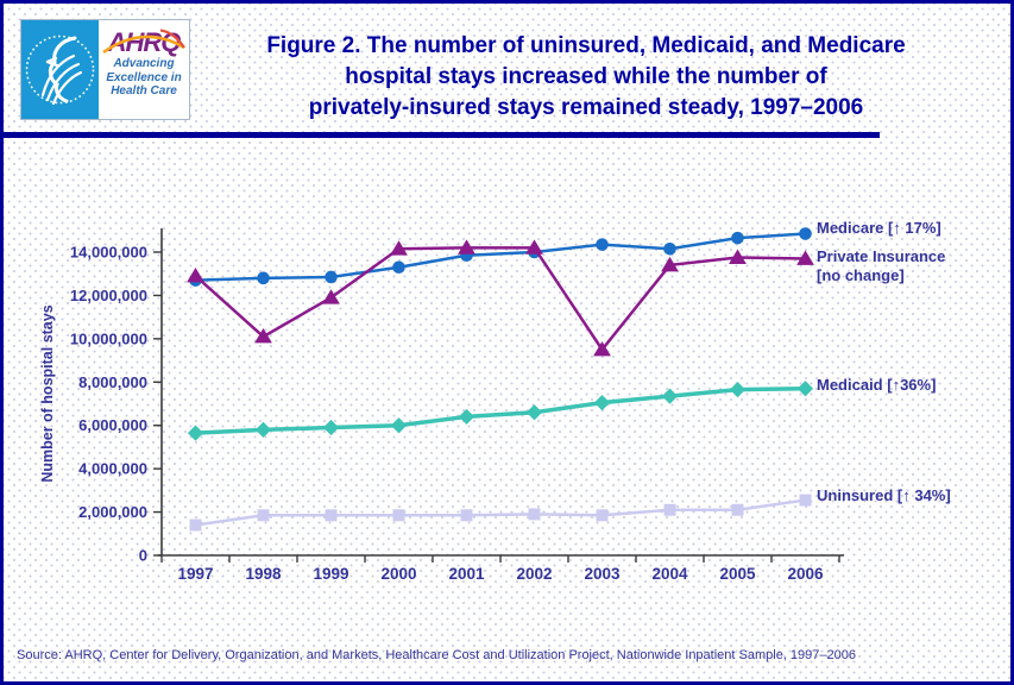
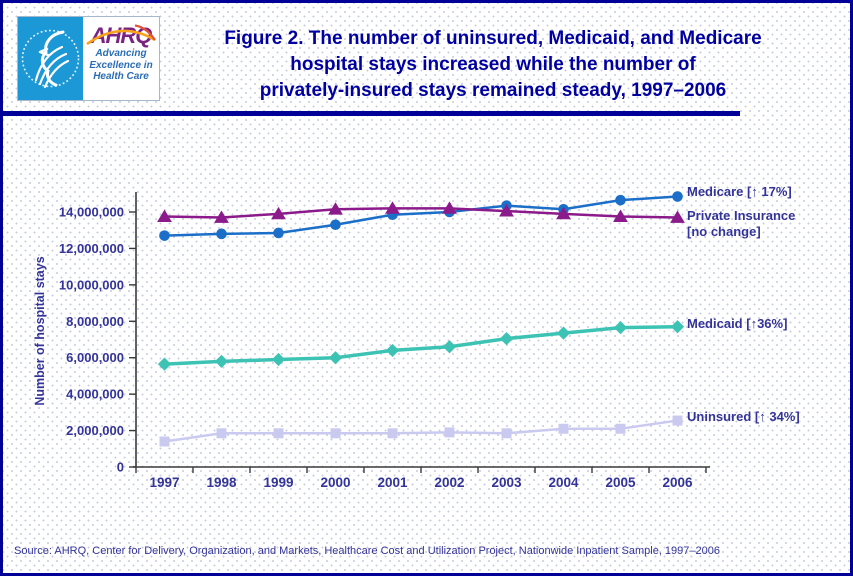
Private Insurance/1997: 12900000 -> 13800000
Private Insurance/1998: 10100000 -> 13700000
Private Insurance/1999: 11900000 -> 13900000
Private Insurance/2003: 9500000 -> 14000000
Private Insurance/2004: 13400000 -> 13900000
